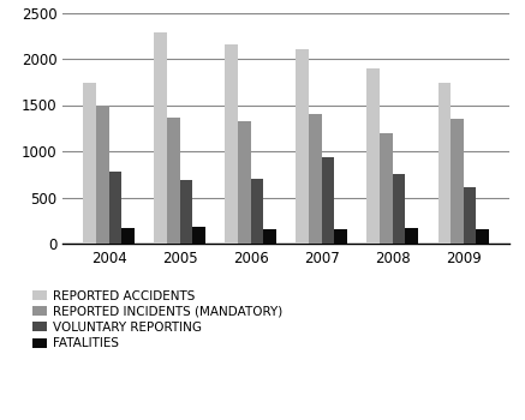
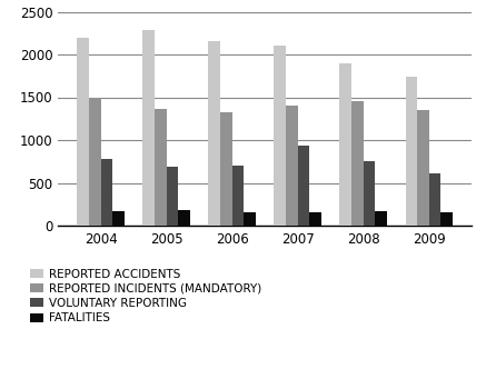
REPORTED ACCIDENTS/2004: 1740 -> 2200
REPORTED INCIDENTS (MANDATORY)/2008: 1200 -> 1460
